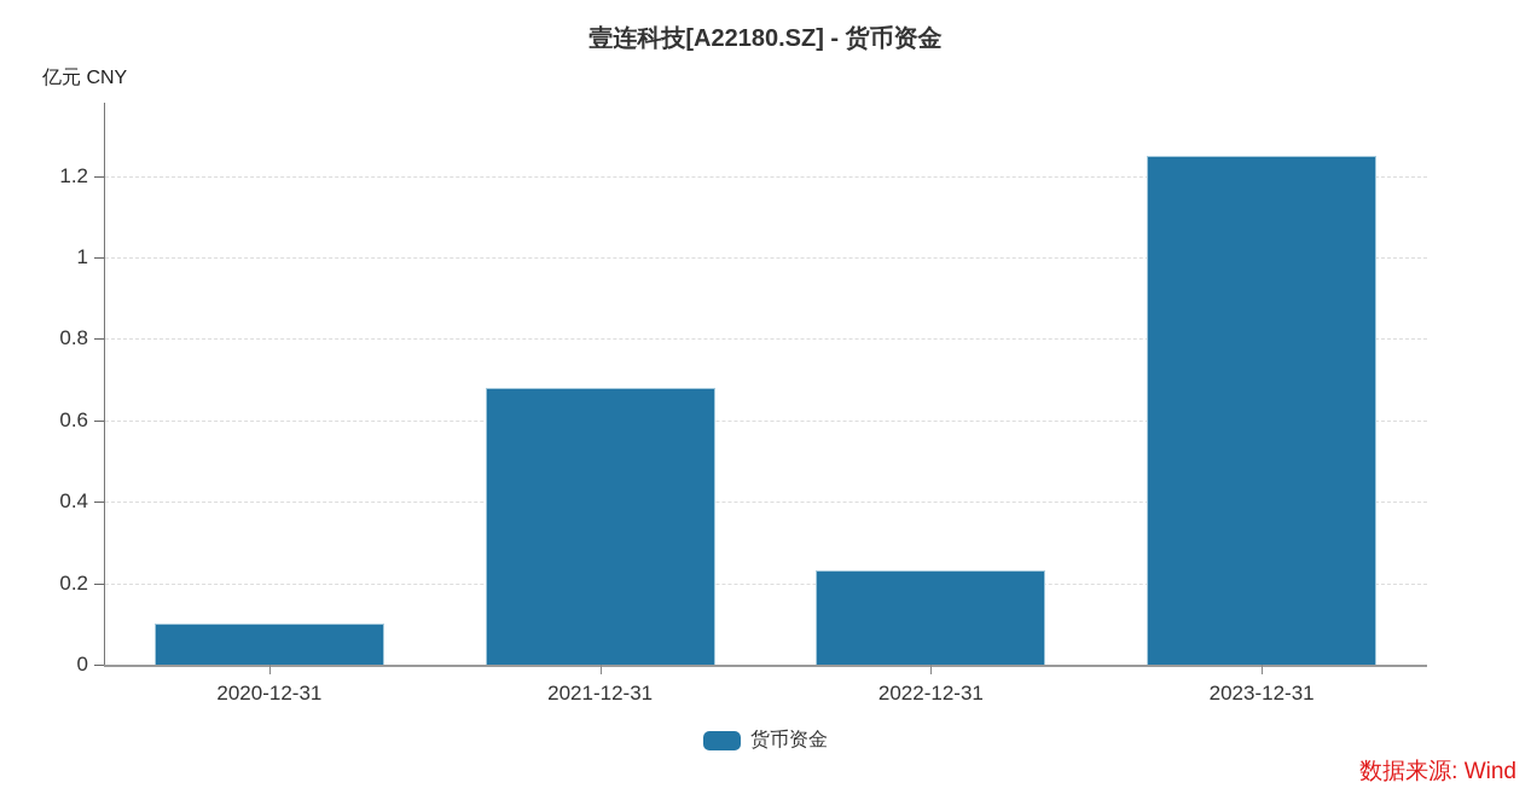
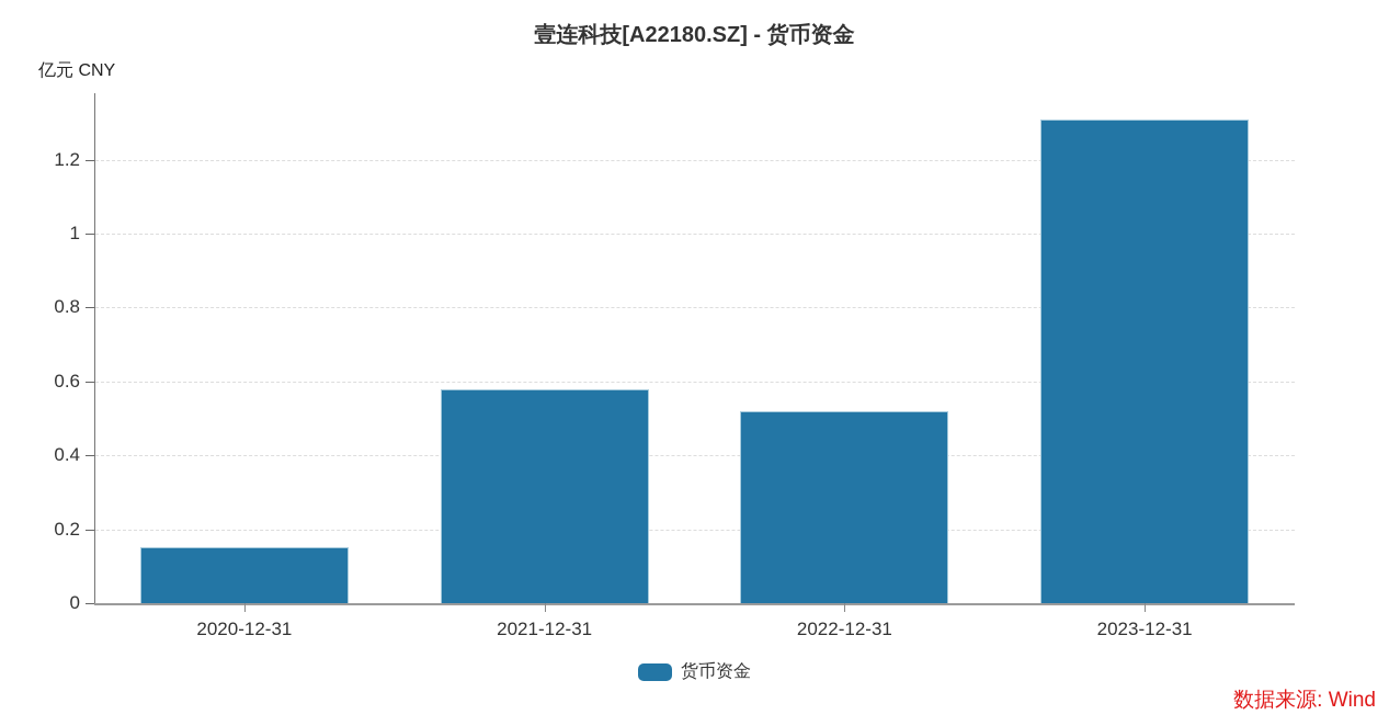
2020-12-31: 0.10 -> 0.15
2021-12-31: 0.68 -> 0.58
2022-12-31: 0.23 -> 0.52
2023-12-31: 1.25 -> 1.31
